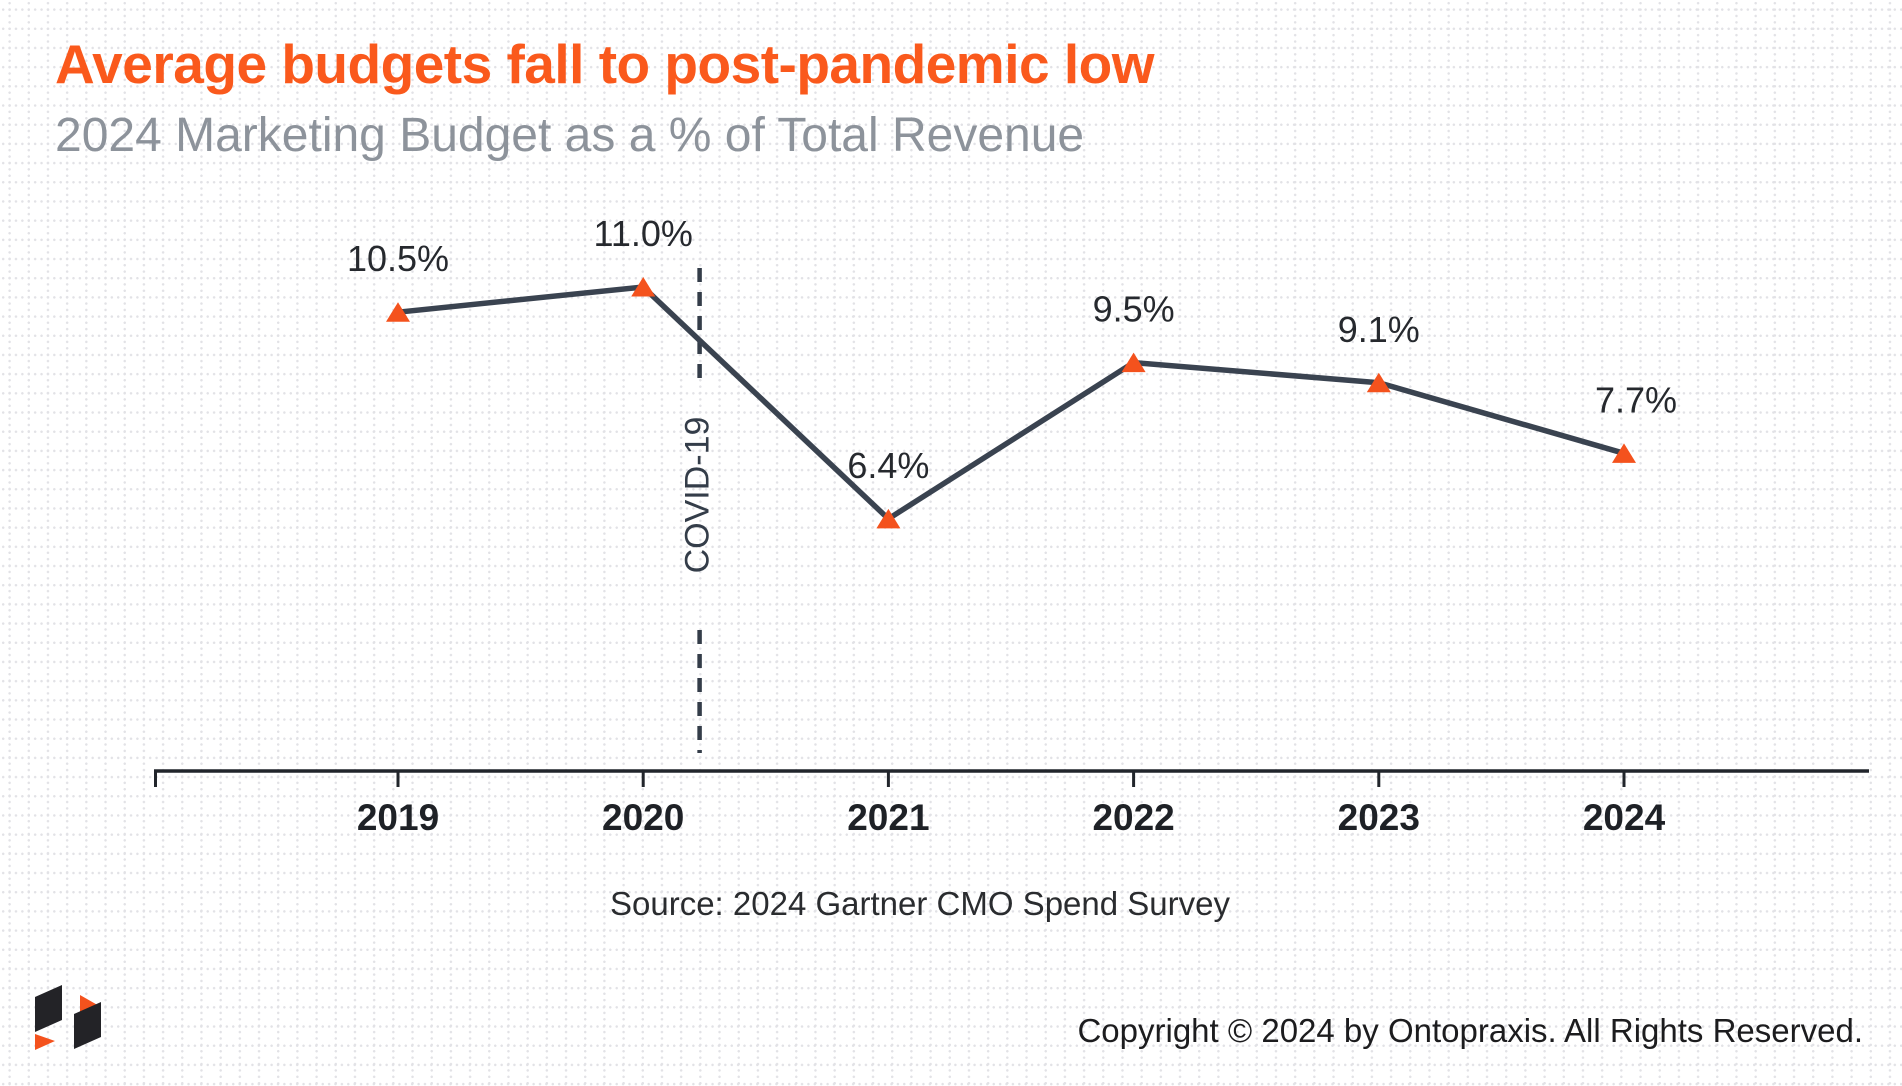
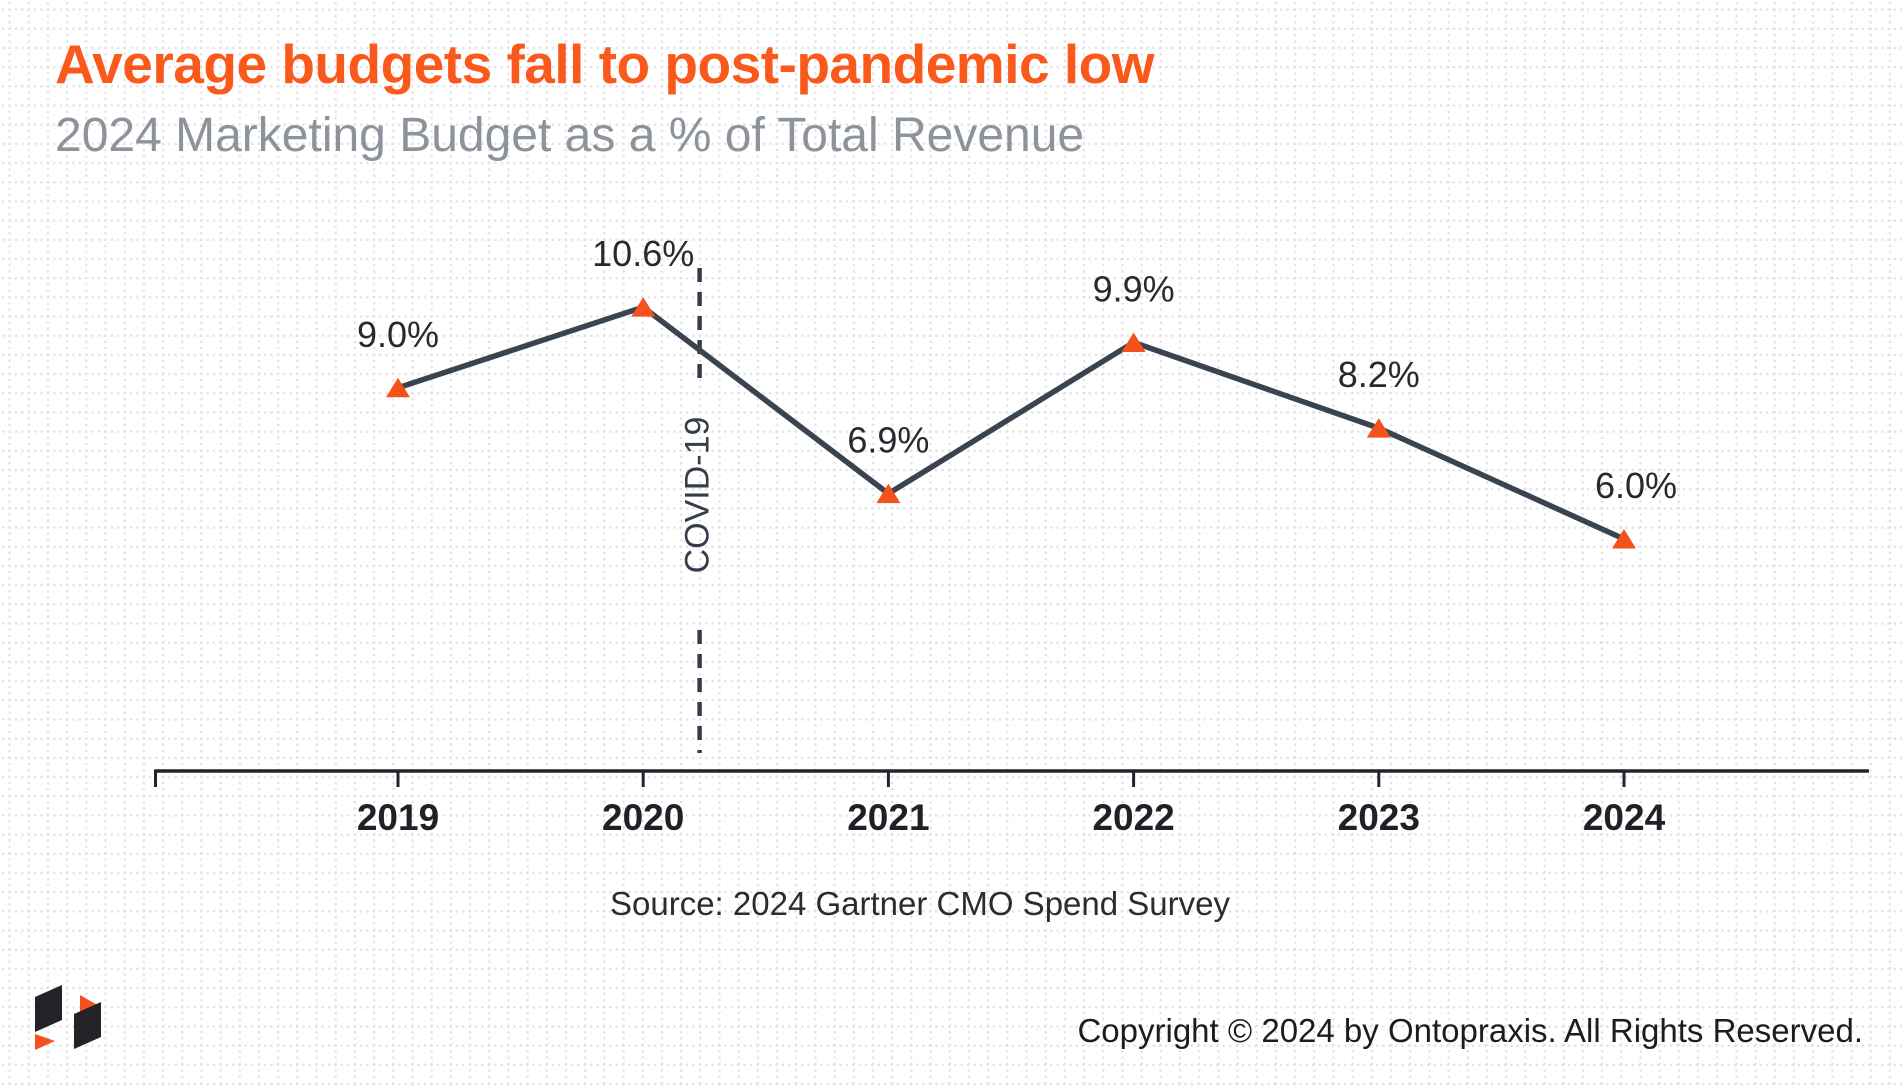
2019: 10.5% -> 9.0%
2020: 11.0% -> 10.6%
2021: 6.4% -> 6.9%
2022: 9.5% -> 9.9%
2023: 9.1% -> 8.2%
2024: 7.7% -> 6.0%
